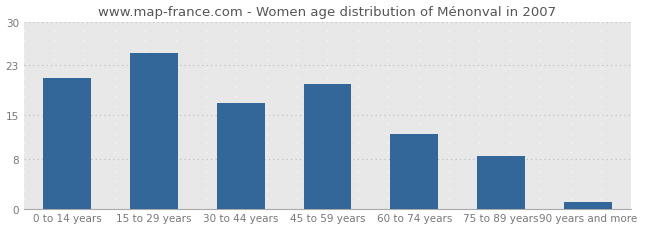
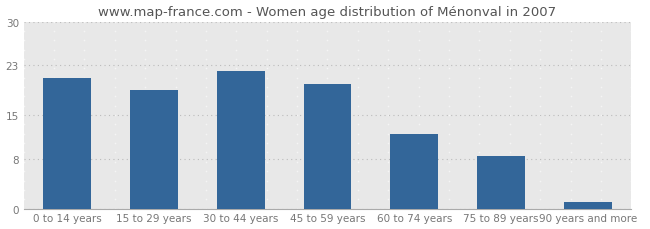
15 to 29 years: 25.0 -> 19.0
30 to 44 years: 17.0 -> 22.0
